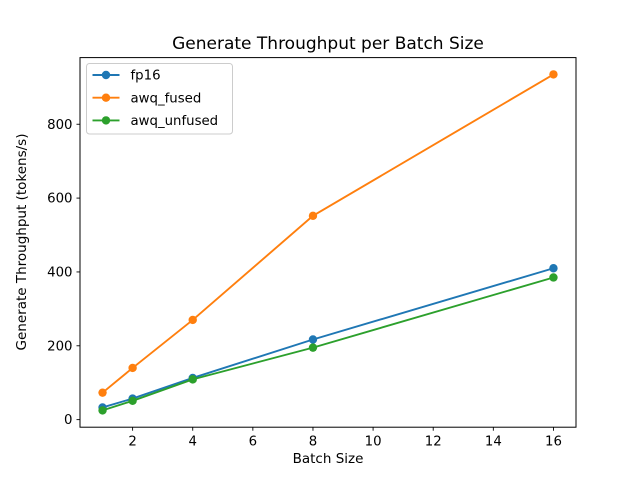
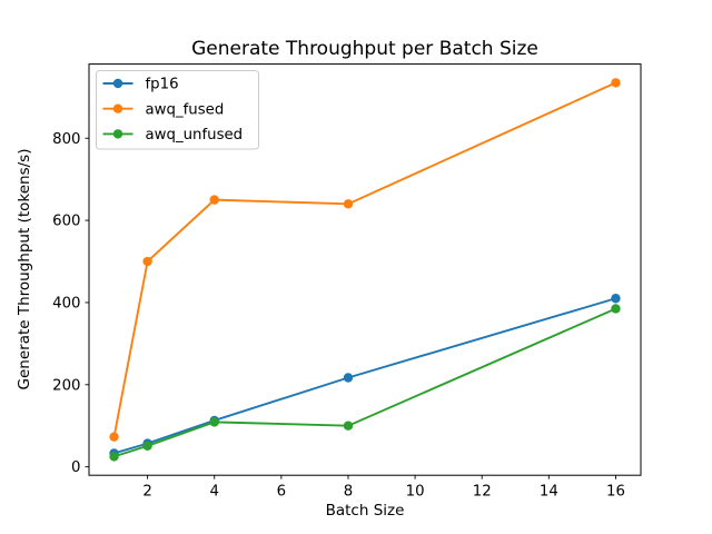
awq_fused/2: 140 -> 500
awq_fused/4: 270 -> 650
awq_fused/8: 550 -> 640
awq_unfused/8: 200 -> 100
